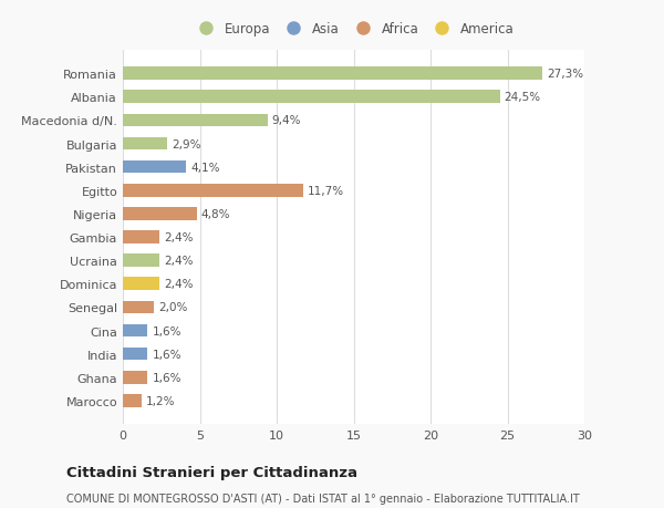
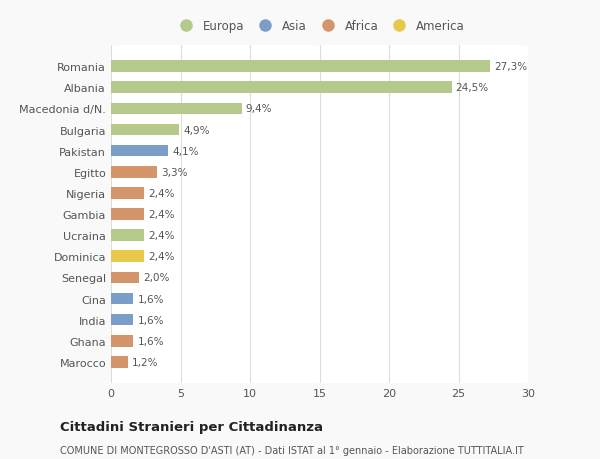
Bulgaria: 2,9% -> 4,9%
Egitto: 11,7% -> 3,3%
Nigeria: 4,8% -> 2,4%
